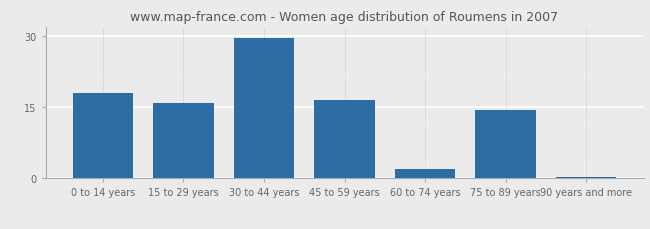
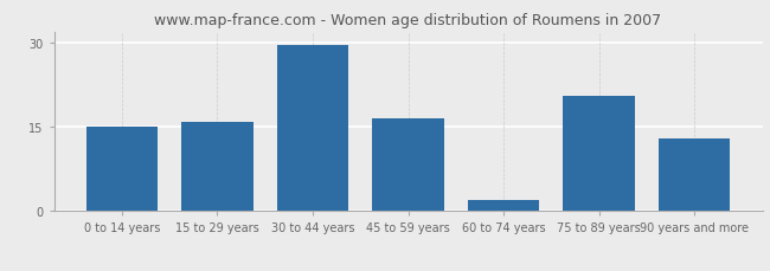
0 to 14 years: 18.0 -> 15.0
75 to 89 years: 14.5 -> 20.5
90 years and more: 0.2 -> 13.0
